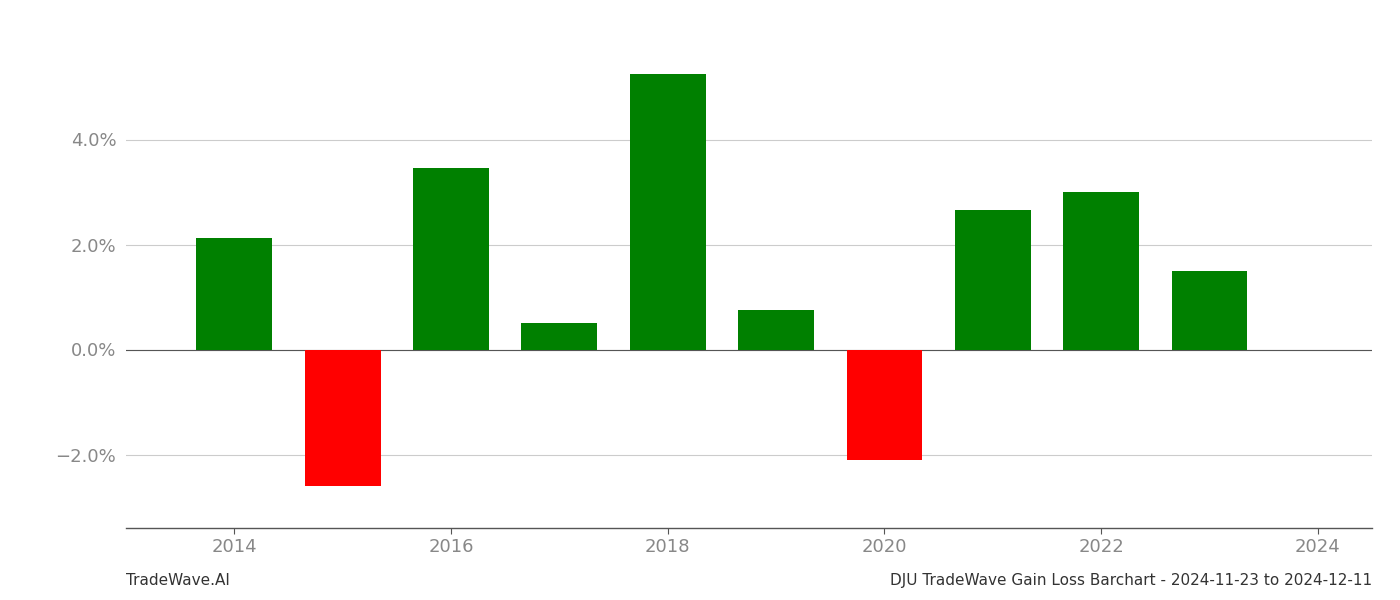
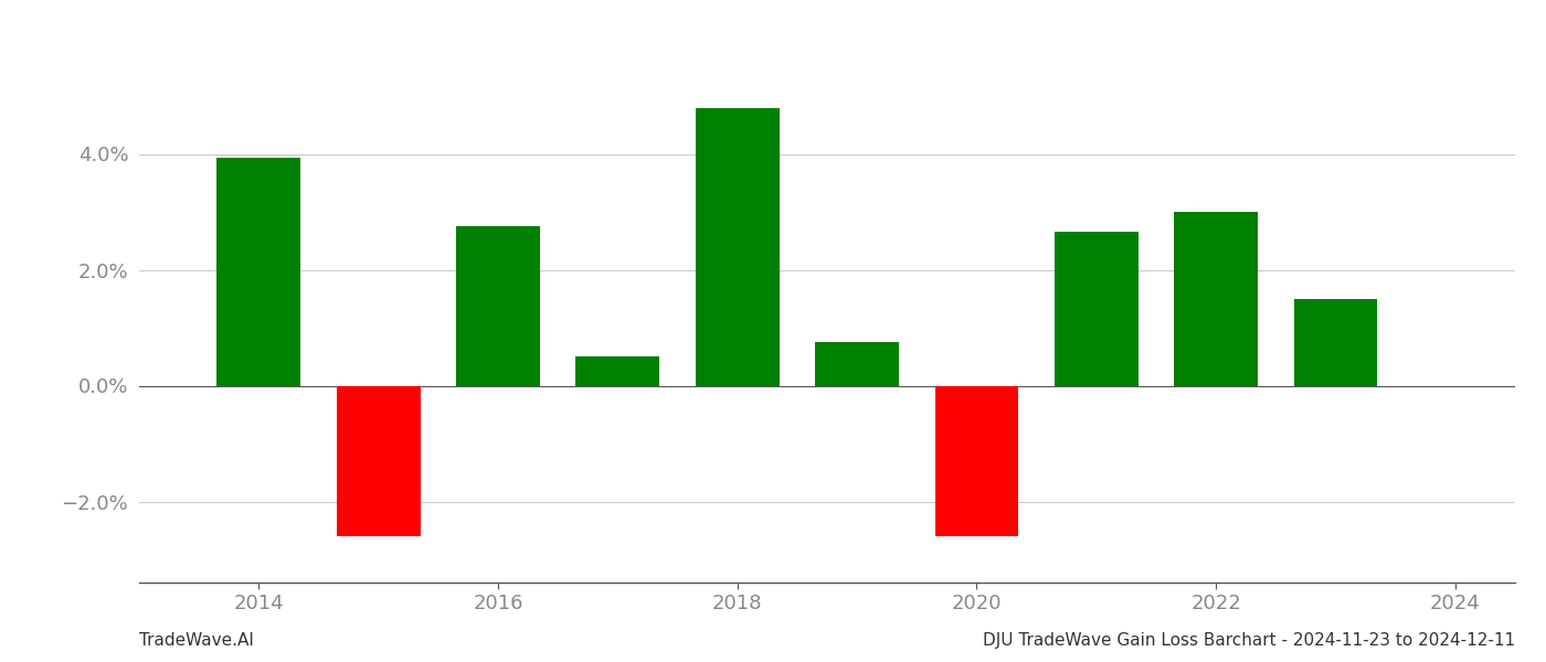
2014: 2.13% -> 3.94%
2016: 3.45% -> 2.76%
2018: 5.25% -> 4.80%
2020: -2.10% -> -2.60%
